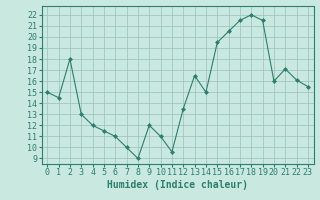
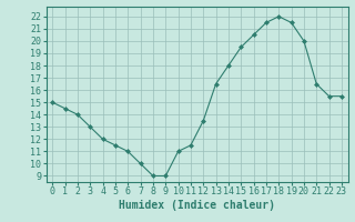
2: 18.0 -> 14.0
9: 12.0 -> 9.0
11: 9.6 -> 11.5
14: 15.0 -> 18.0
20: 16.0 -> 20.0
21: 17.1 -> 16.5
22: 16.1 -> 15.5
